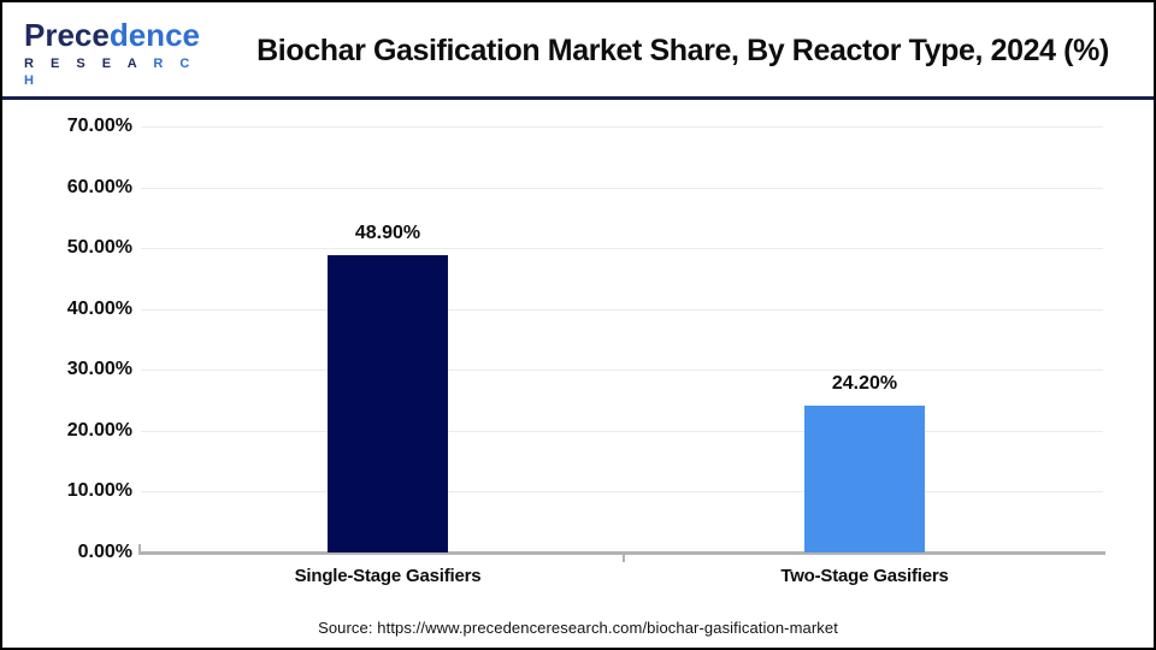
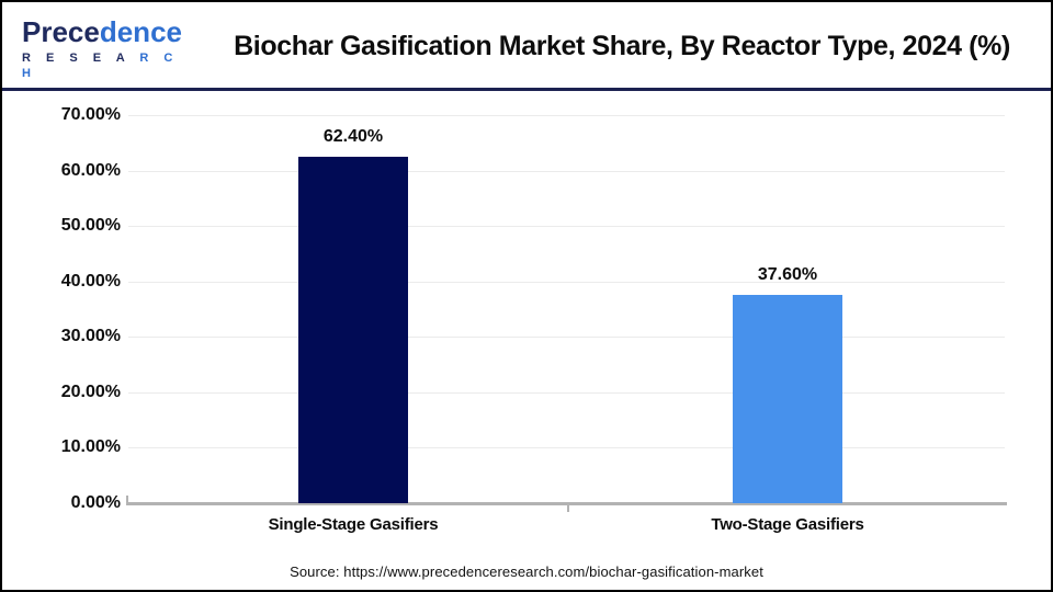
Single-Stage Gasifiers: 48.90% -> 62.40%
Two-Stage Gasifiers: 24.20% -> 37.60%
